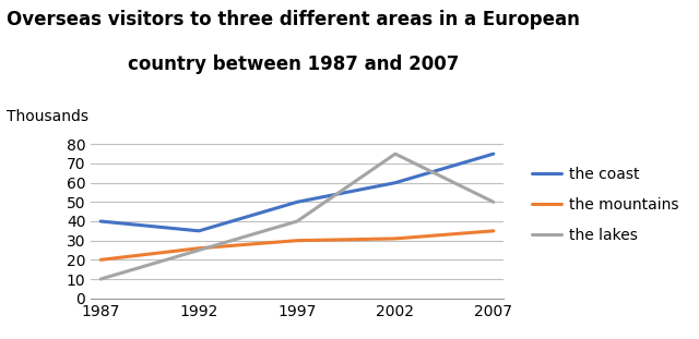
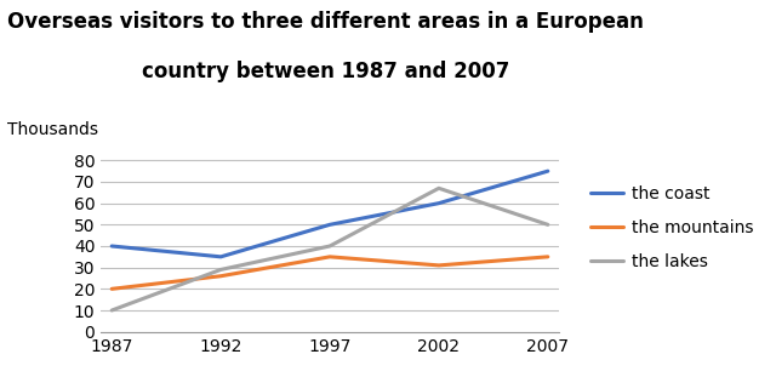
the lakes/1992: 25 -> 29
the mountains/1997: 30 -> 35
the lakes/2002: 75 -> 67
